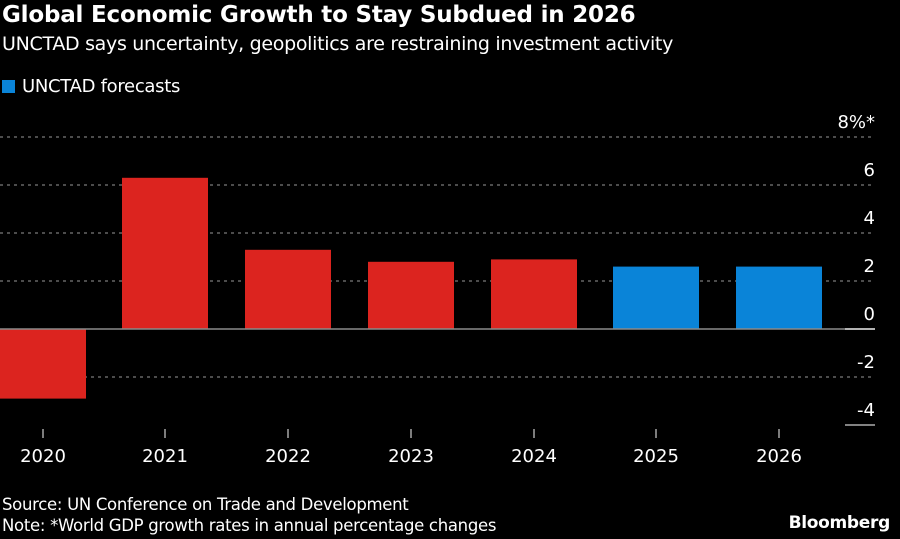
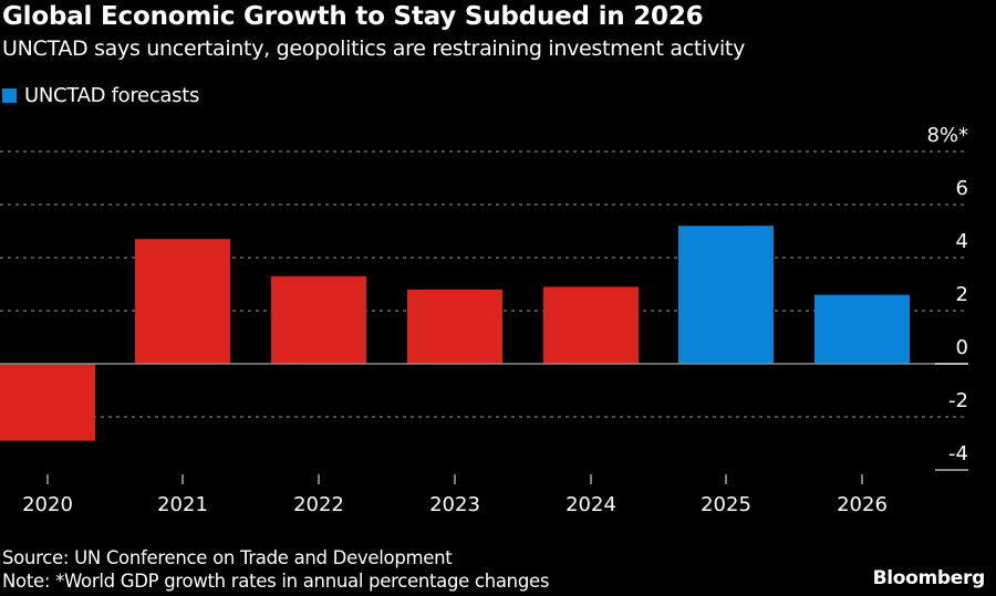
2021: 6.3 -> 4.7
2025: 2.6 -> 5.2
